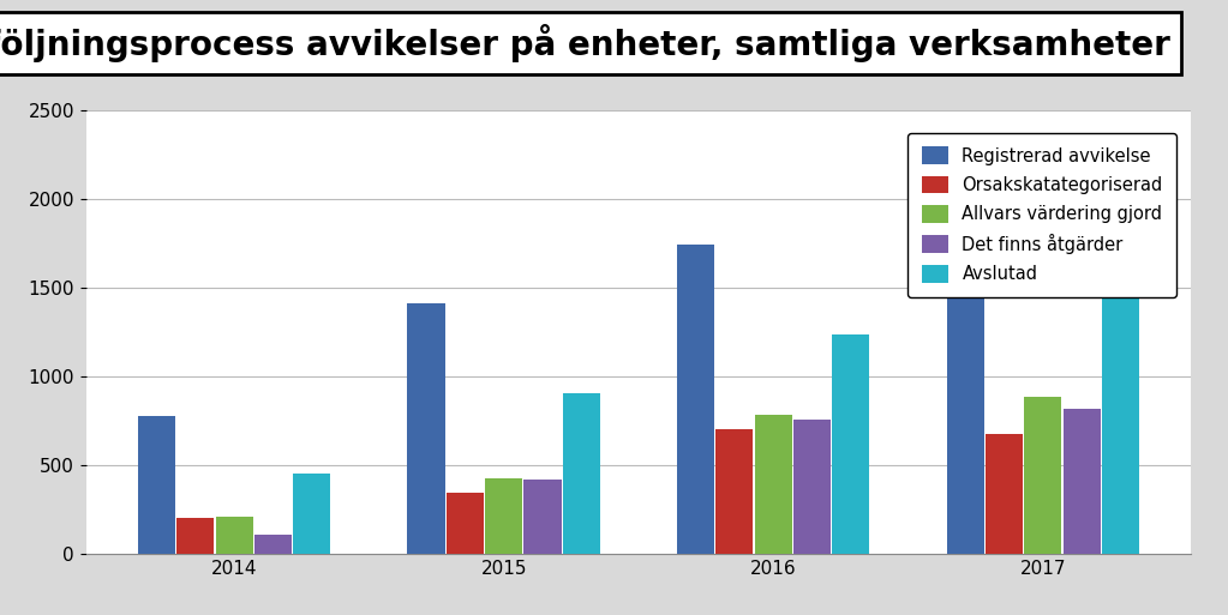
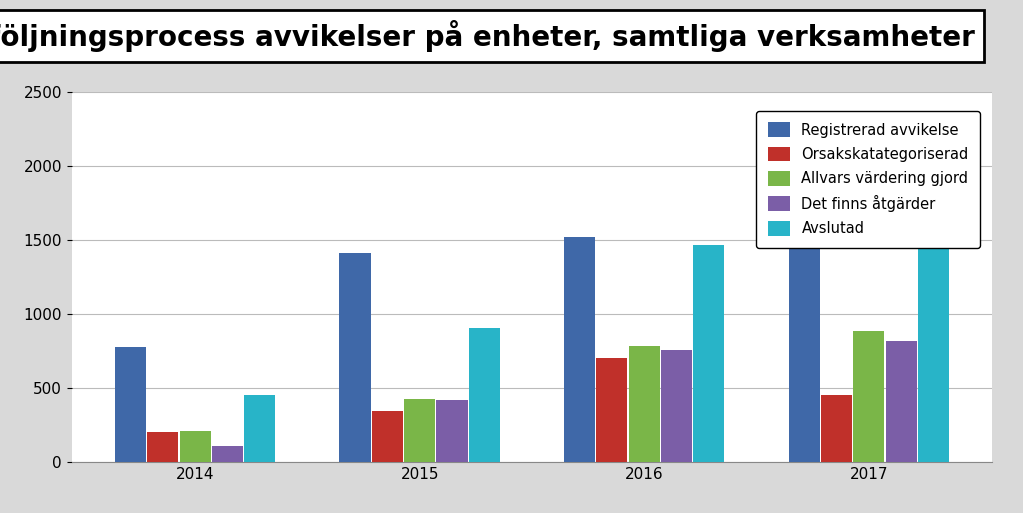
Registrerad avvikelse/2016: 1740 -> 1520
Avslutad/2016: 1240 -> 1470
Orsakskatategoriserad/2017: 680 -> 450
